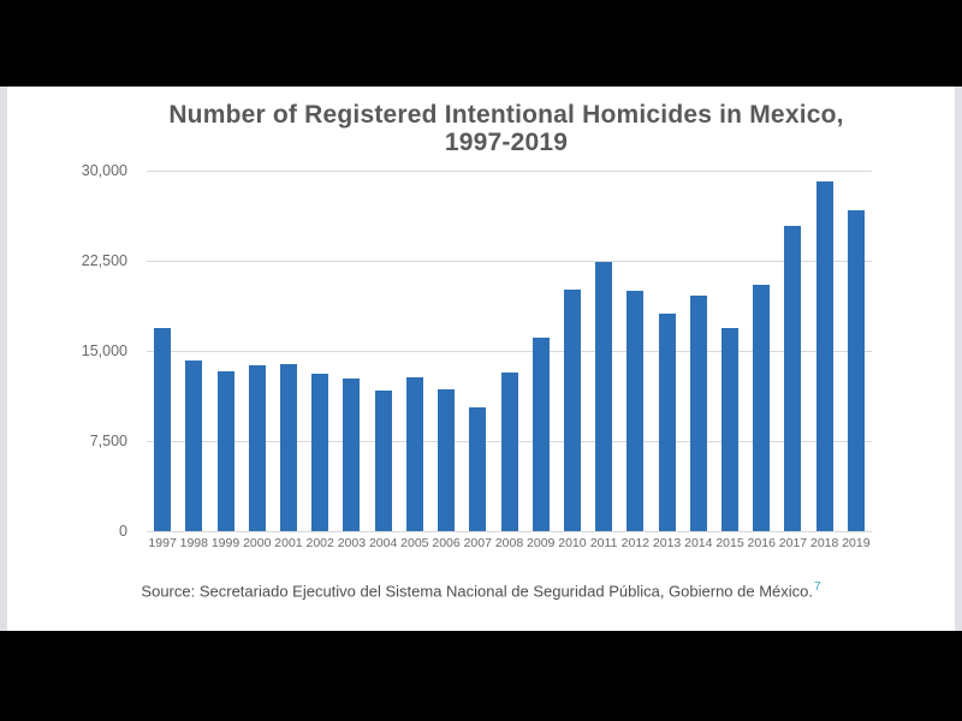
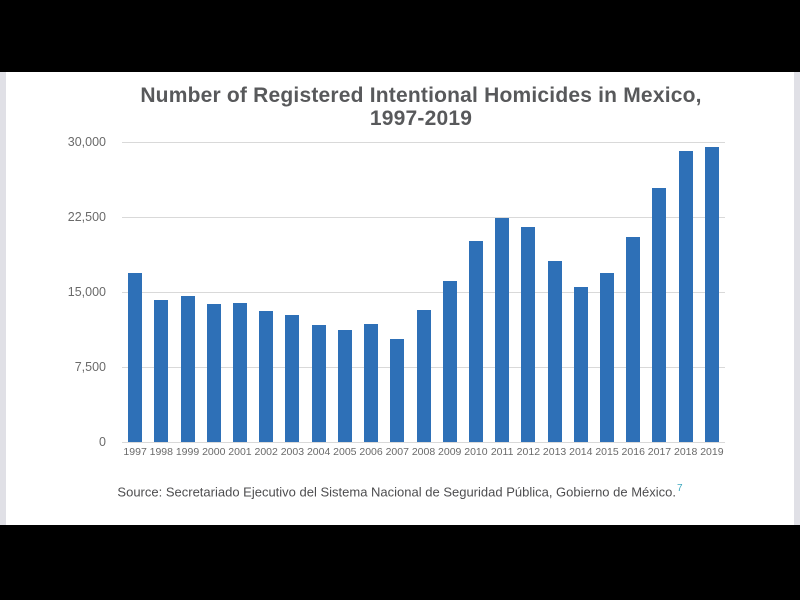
1999: 13300 -> 14600
2005: 12800 -> 11200
2012: 20000 -> 21500
2014: 19600 -> 15500
2019: 26700 -> 29500
